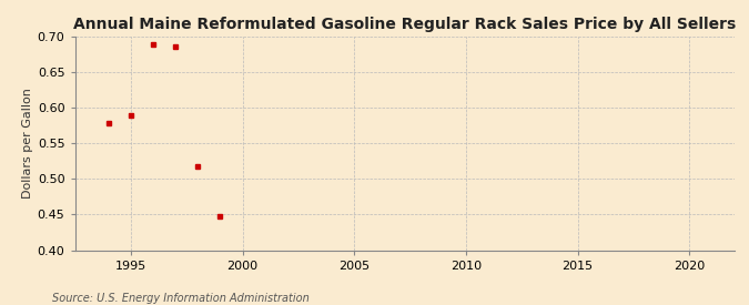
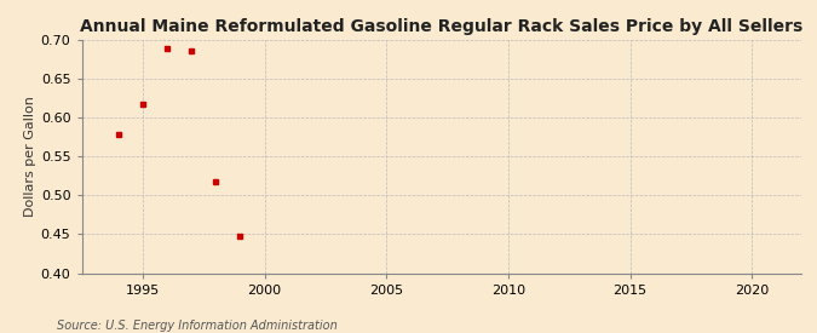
1995: 0.590 -> 0.617
